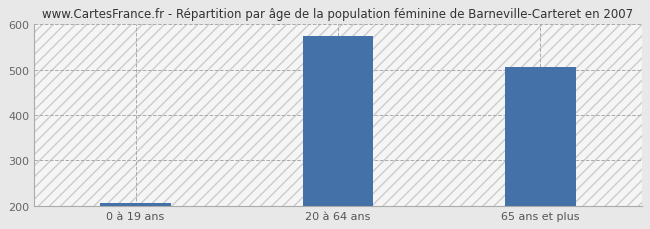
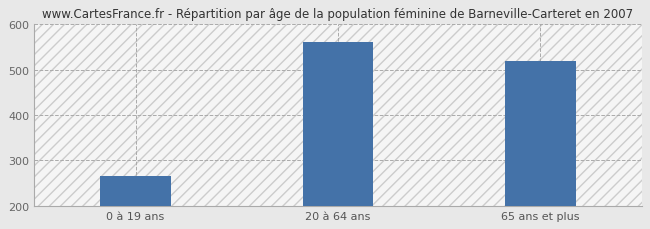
0 à 19 ans: 207 -> 265
20 à 64 ans: 575 -> 560
65 ans et plus: 506 -> 520
